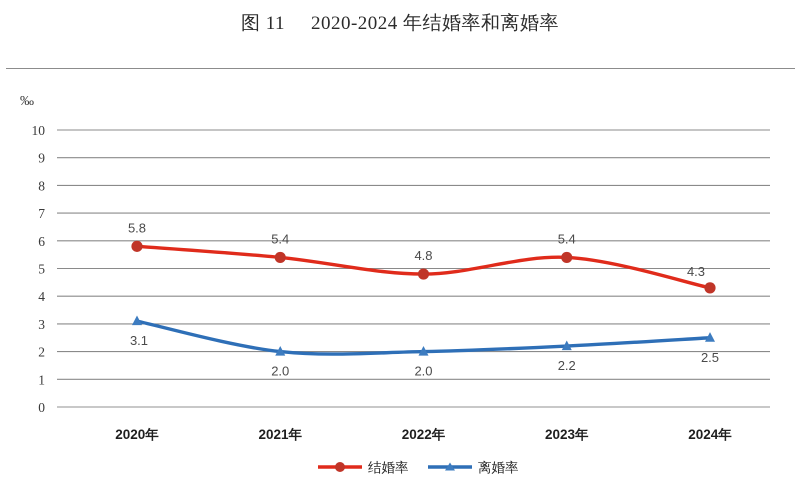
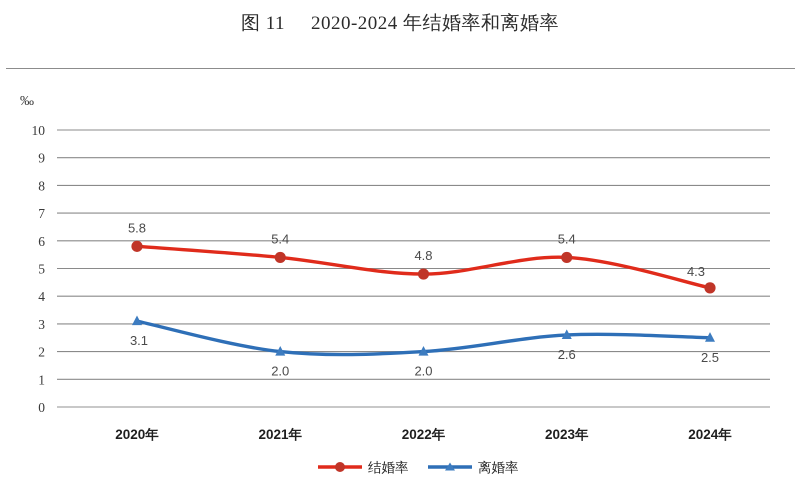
离婚率/2023年: 2.2 -> 2.6
